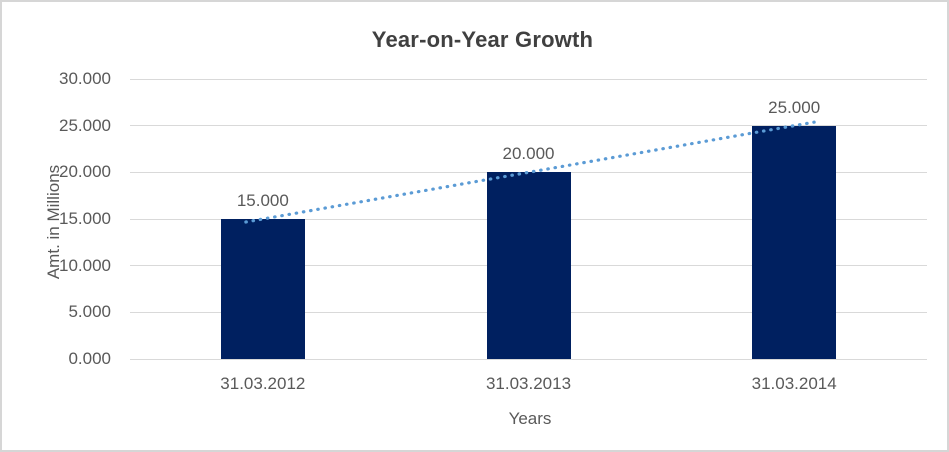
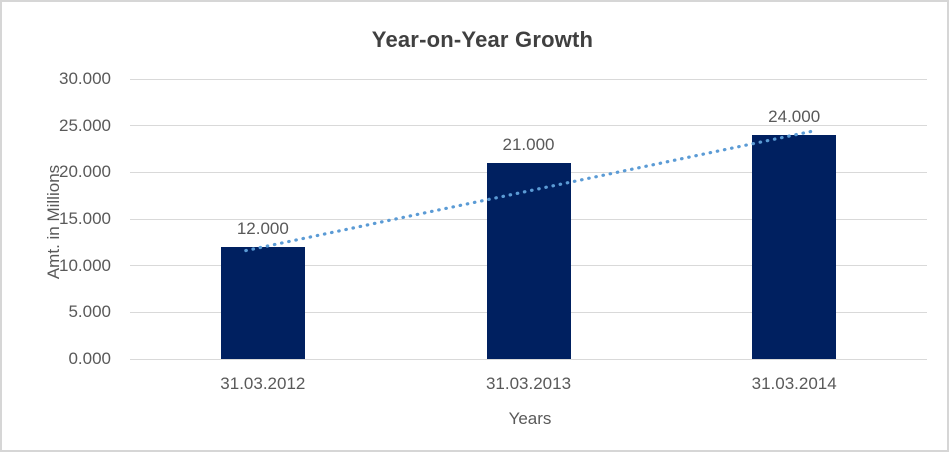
31.03.2012: 15.000 -> 12.000
31.03.2013: 20.000 -> 21.000
31.03.2014: 25.000 -> 24.000
